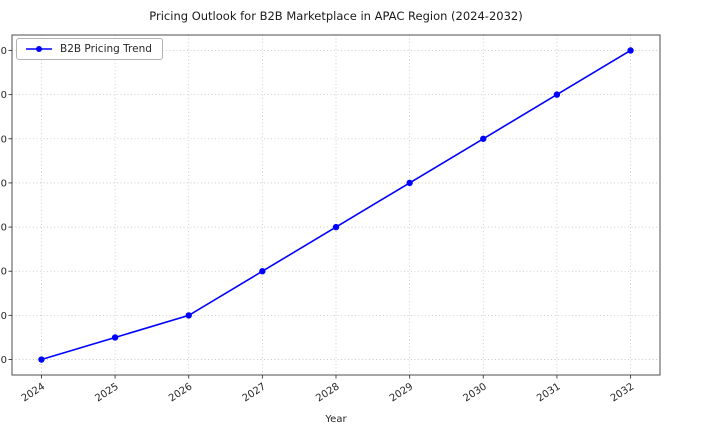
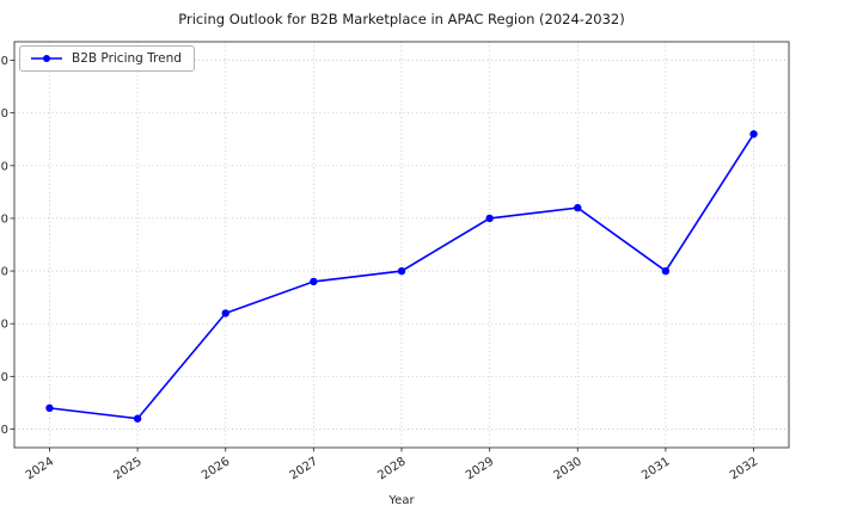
2024: 100 -> 120
2025: 120 -> 110
2026: 150 -> 210
2027: 200 -> 240
2030: 350 -> 310
2031: 400 -> 250
2032: 450 -> 380
